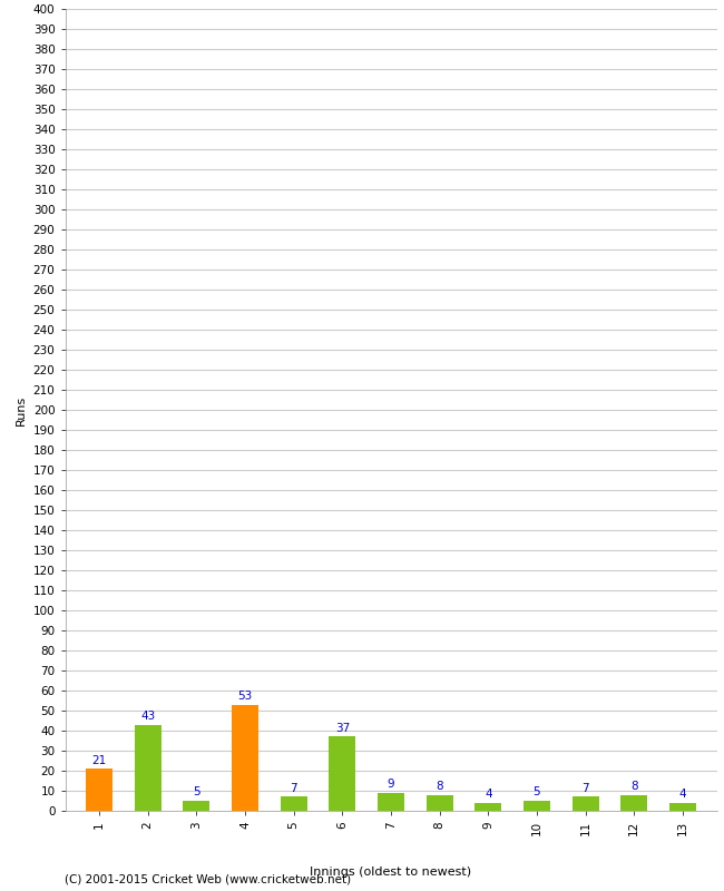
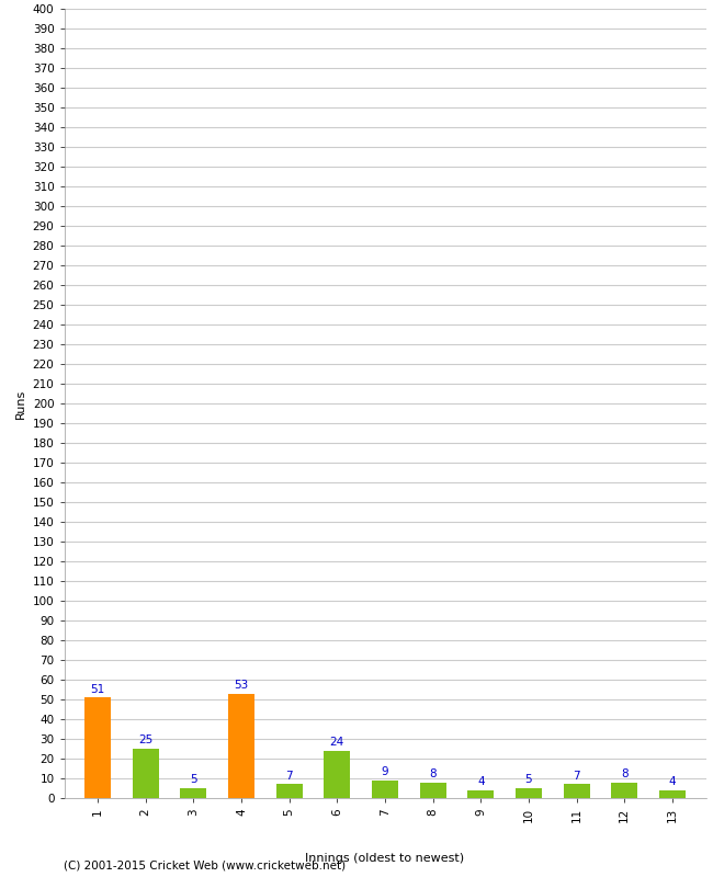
1: 21 -> 51
2: 43 -> 25
6: 37 -> 24
